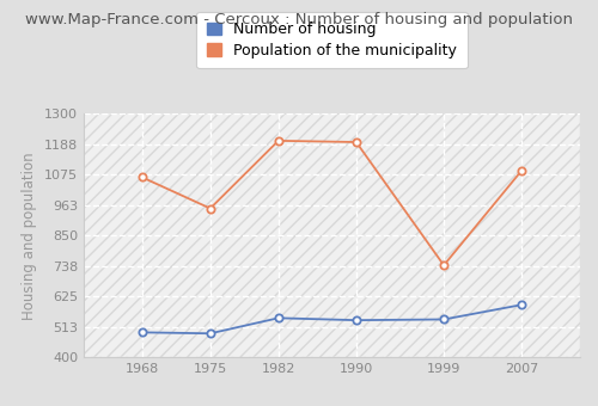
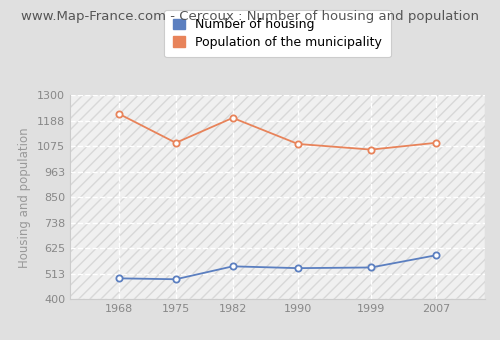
Population of the municipality/1968: 1065 -> 1218
Population of the municipality/1975: 950 -> 1090
Population of the municipality/1990: 1195 -> 1085
Population of the municipality/1999: 740 -> 1060
